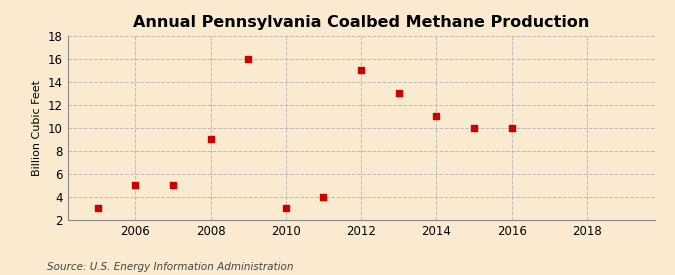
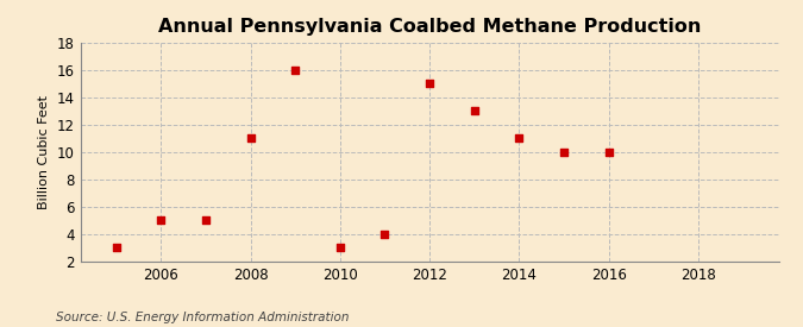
2008: 9 -> 11
